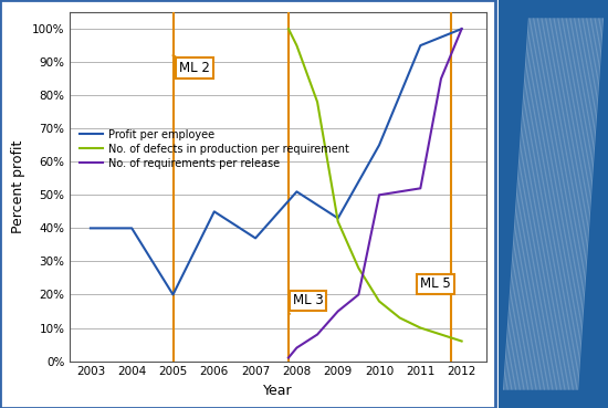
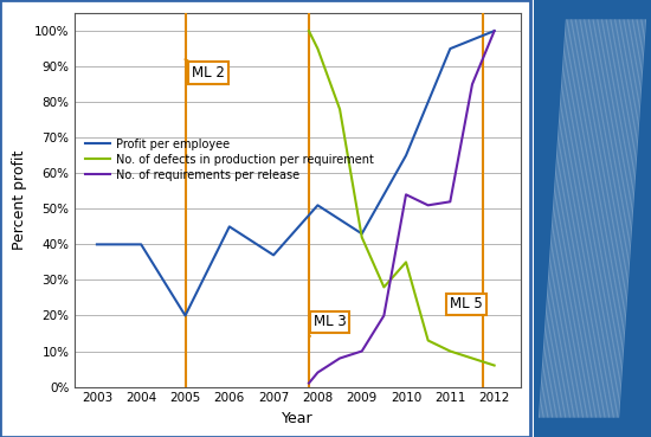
No. of requirements per release/2009: 15% -> 10%
No. of defects in production per requirement/2010: 18% -> 35%
No. of requirements per release/2010: 50% -> 54%
